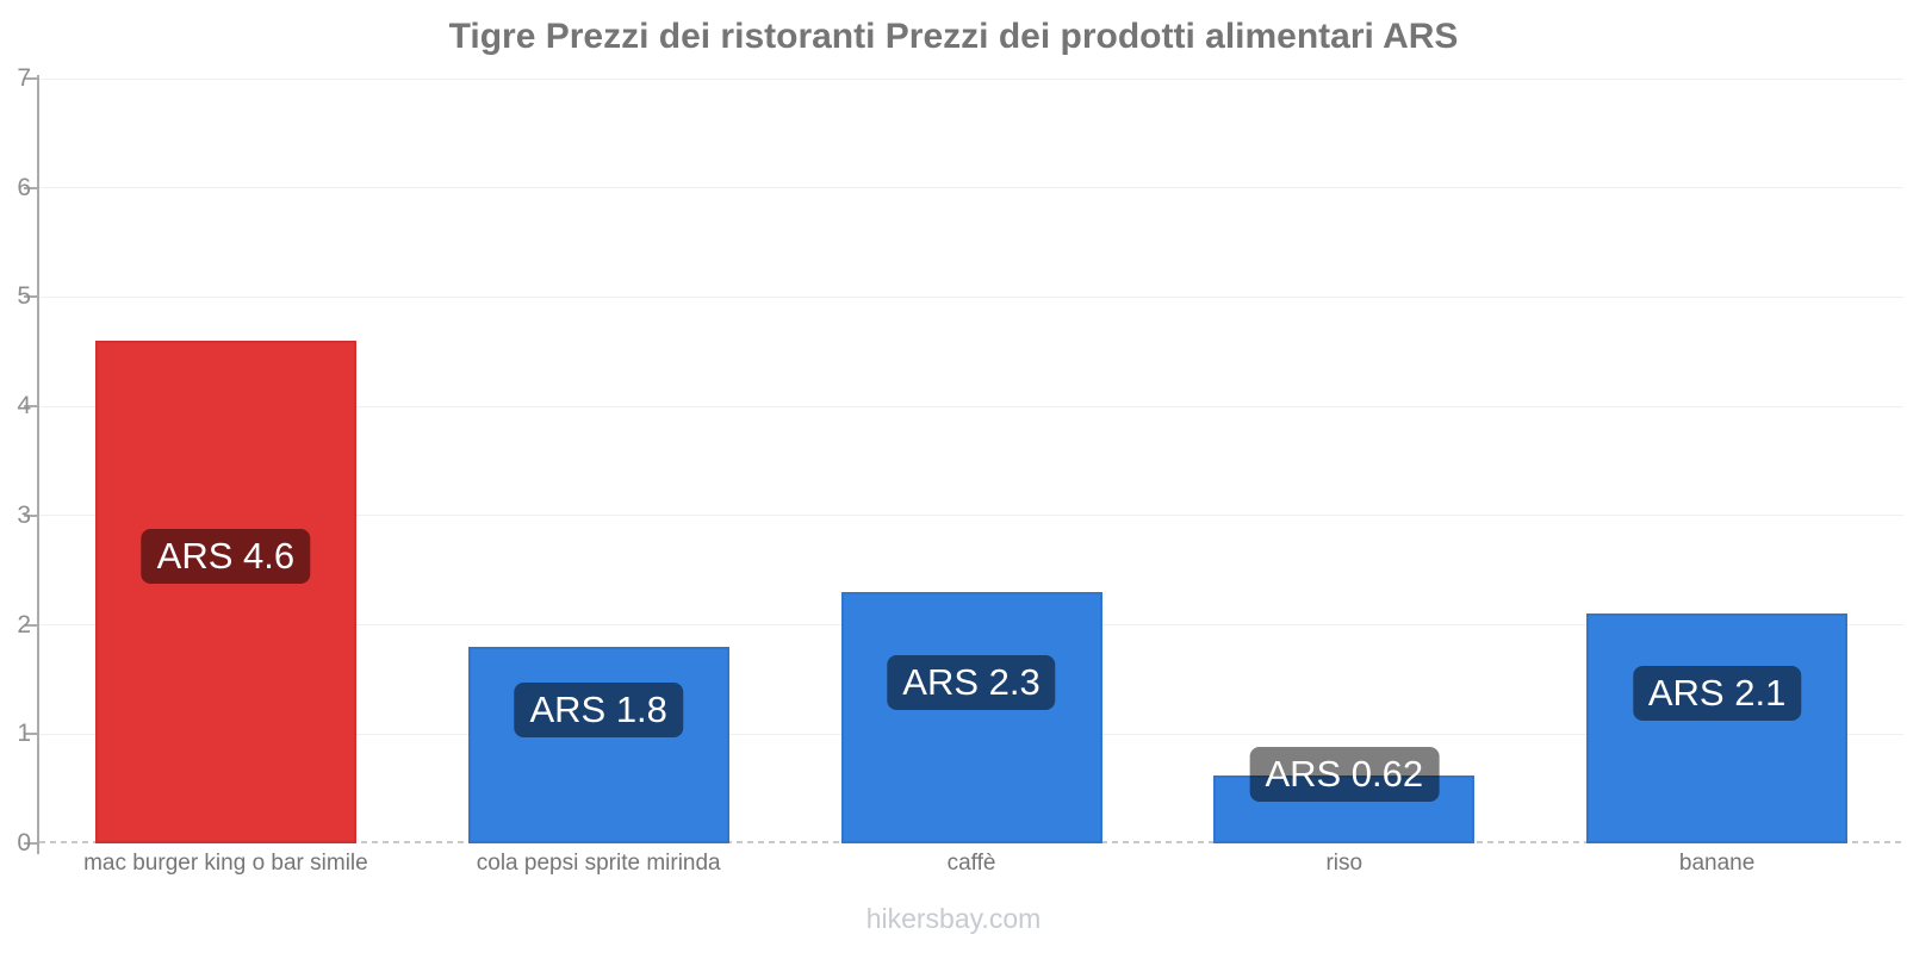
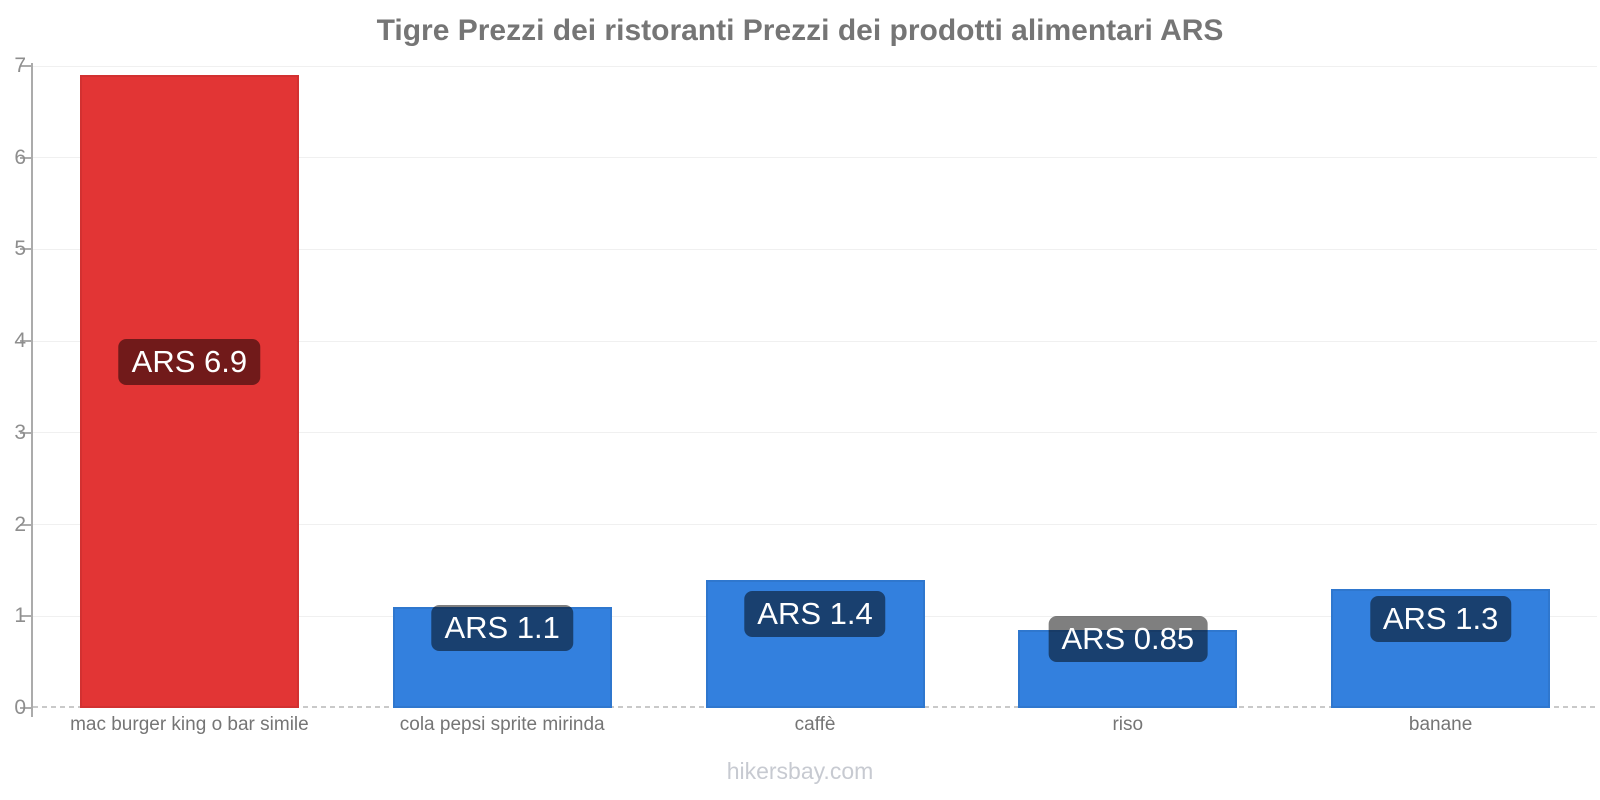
mac burger king o bar simile: 4.6 -> 6.9
cola pepsi sprite mirinda: 1.8 -> 1.1
caffè: 2.3 -> 1.4
riso: 0.62 -> 0.85
banane: 2.1 -> 1.3
